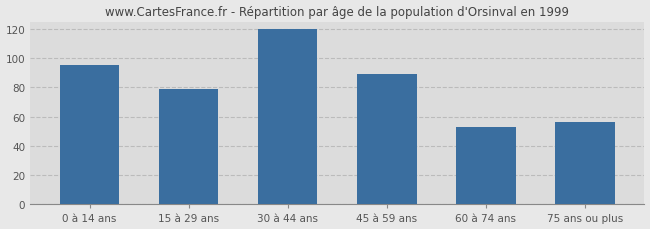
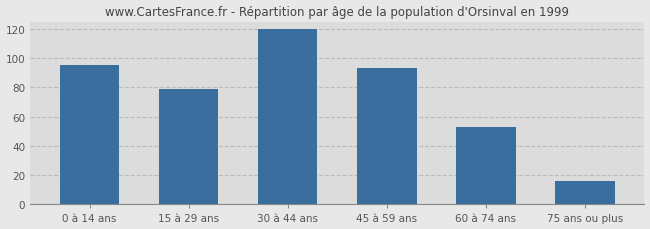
45 à 59 ans: 89 -> 93
75 ans ou plus: 56 -> 16
